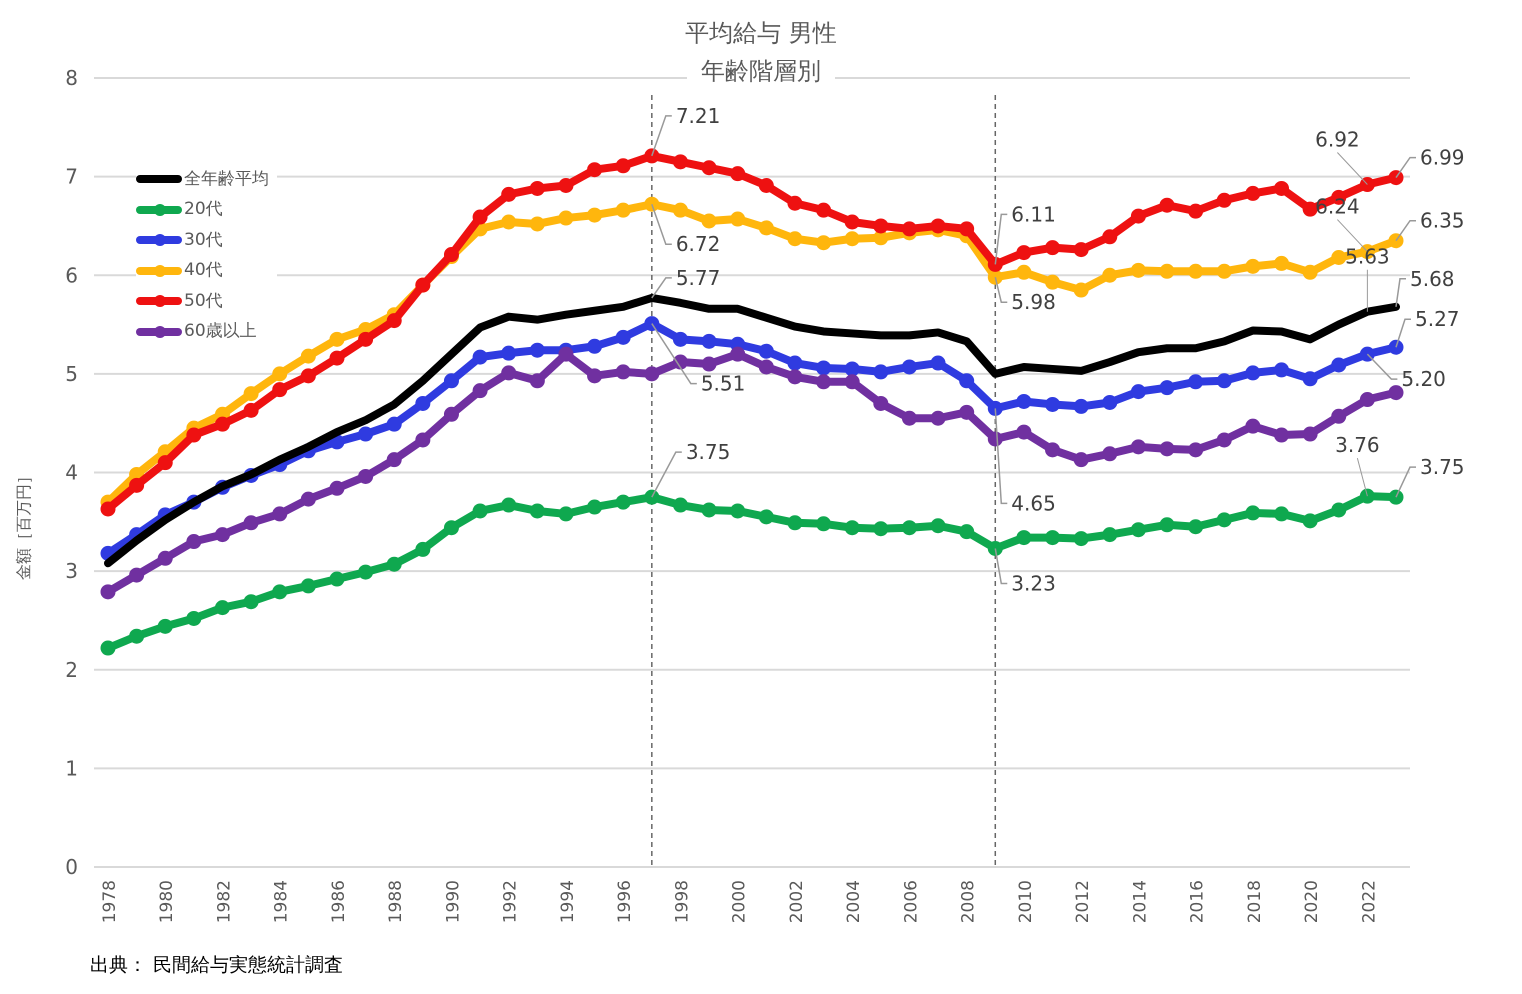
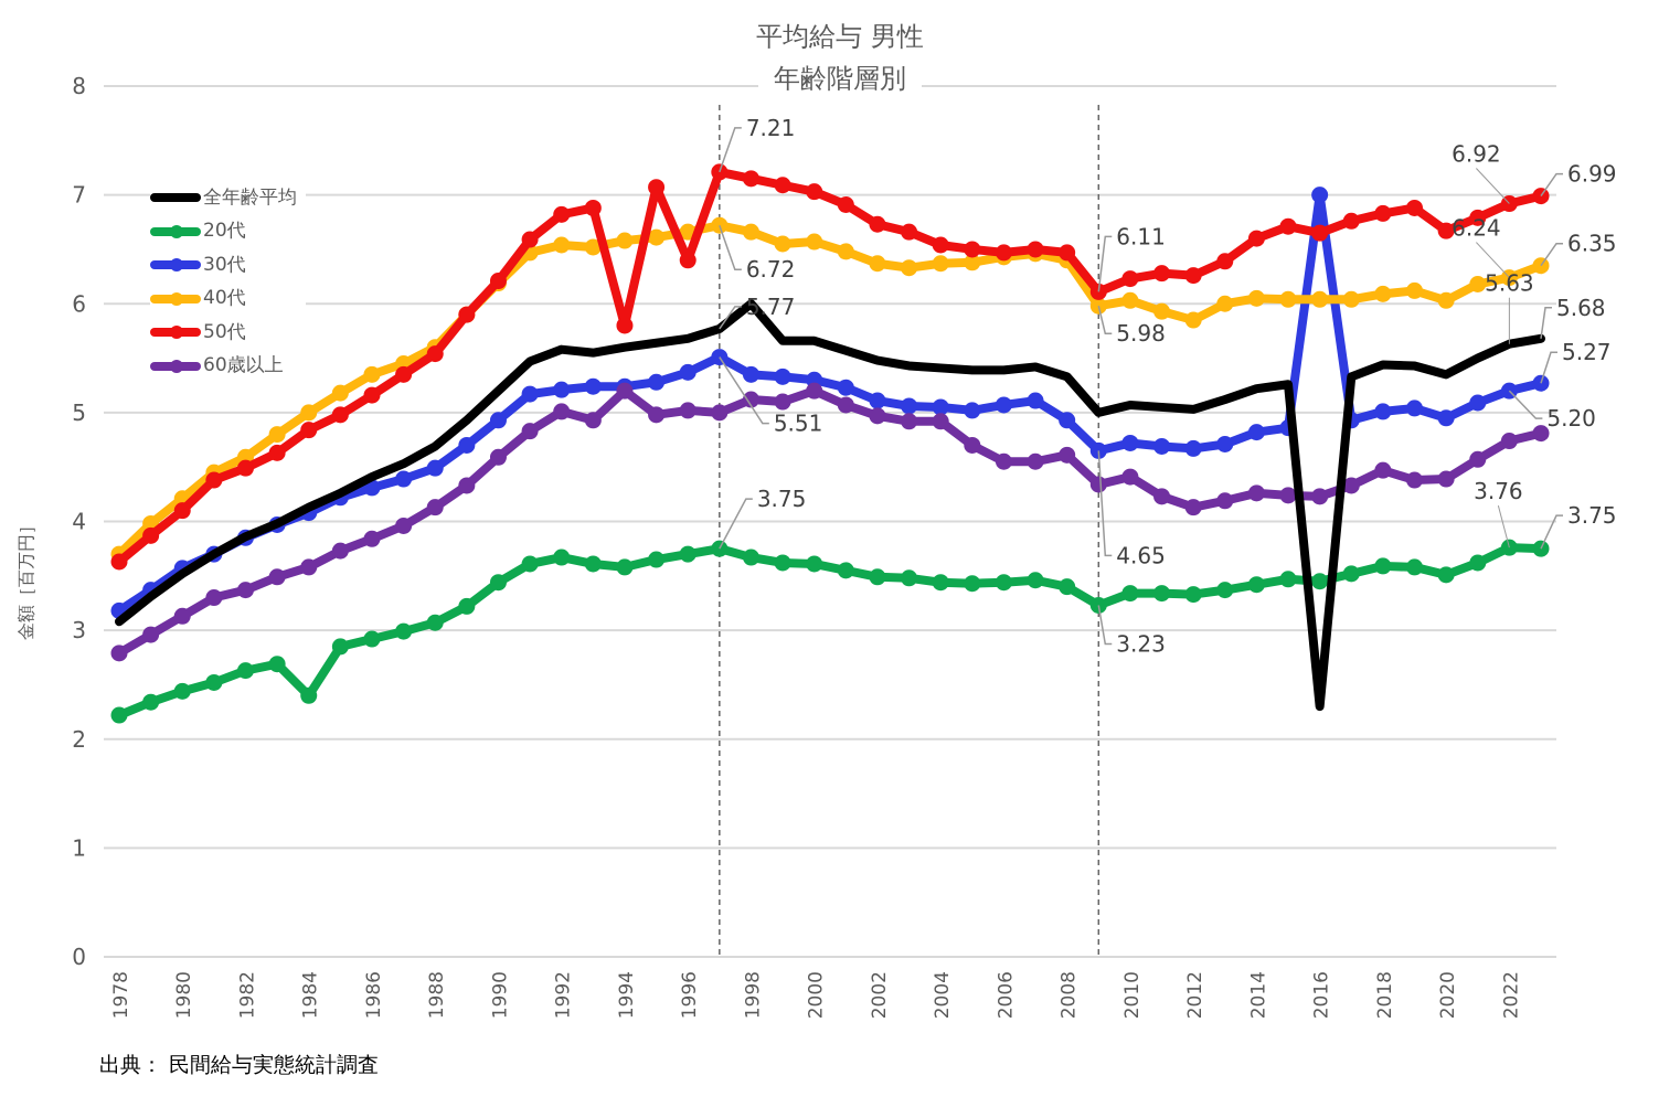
20代/1984: 2.8 -> 2.4
50代/1994: 6.9 -> 5.8
50代/1996: 7.1 -> 6.4
全年齢平均/1998: 5.7 -> 6.0
全年齢平均/2016: 5.3 -> 2.3
30代/2016: 4.9 -> 7.0
